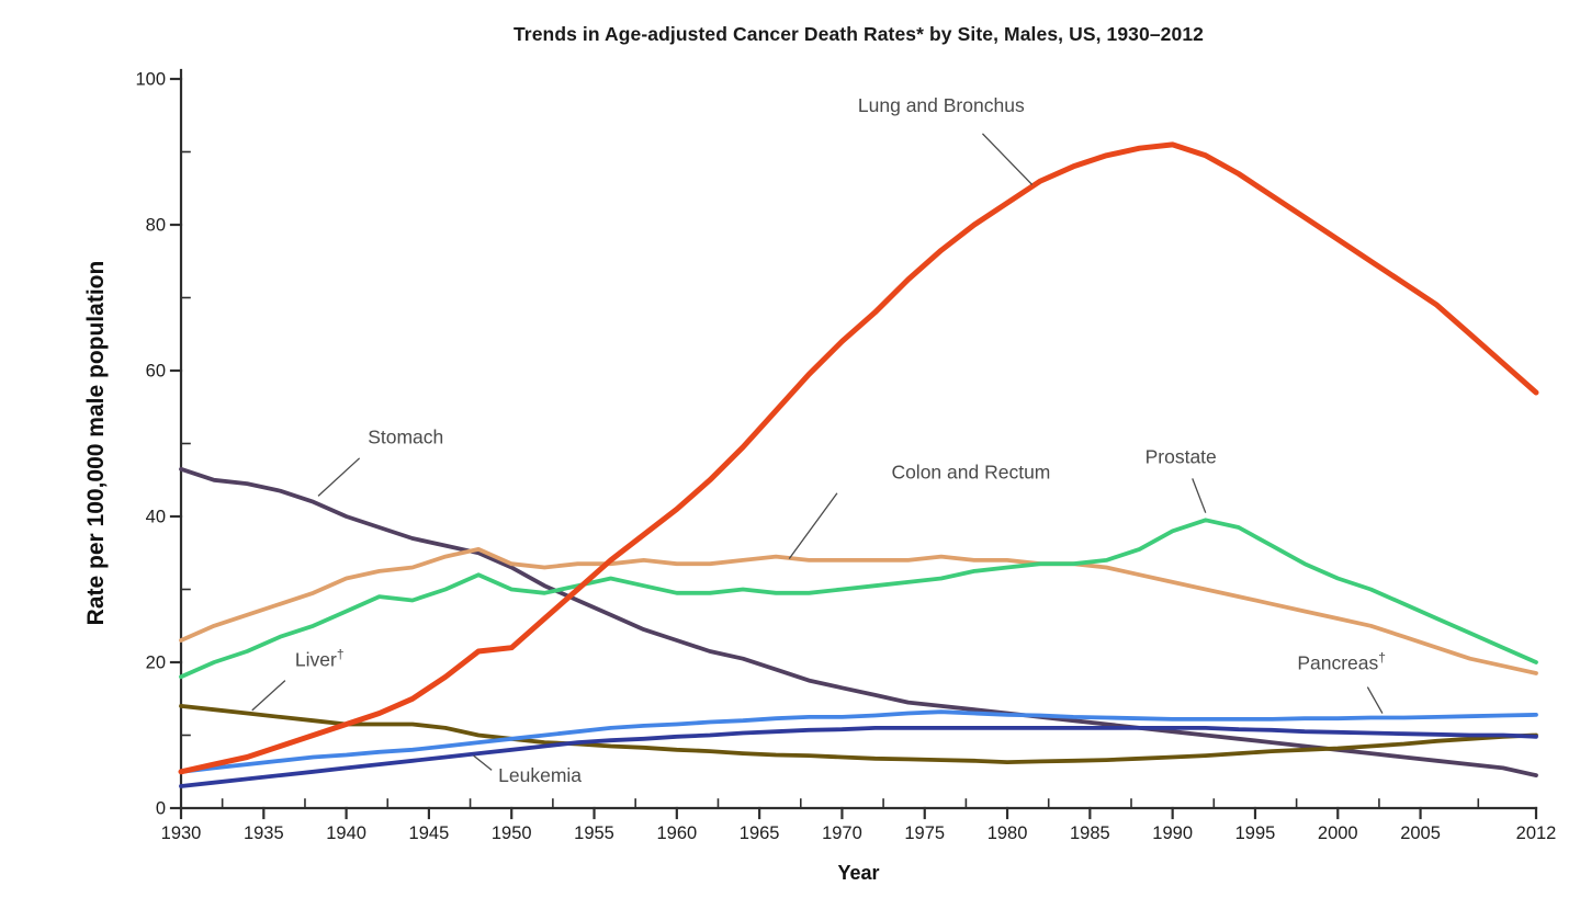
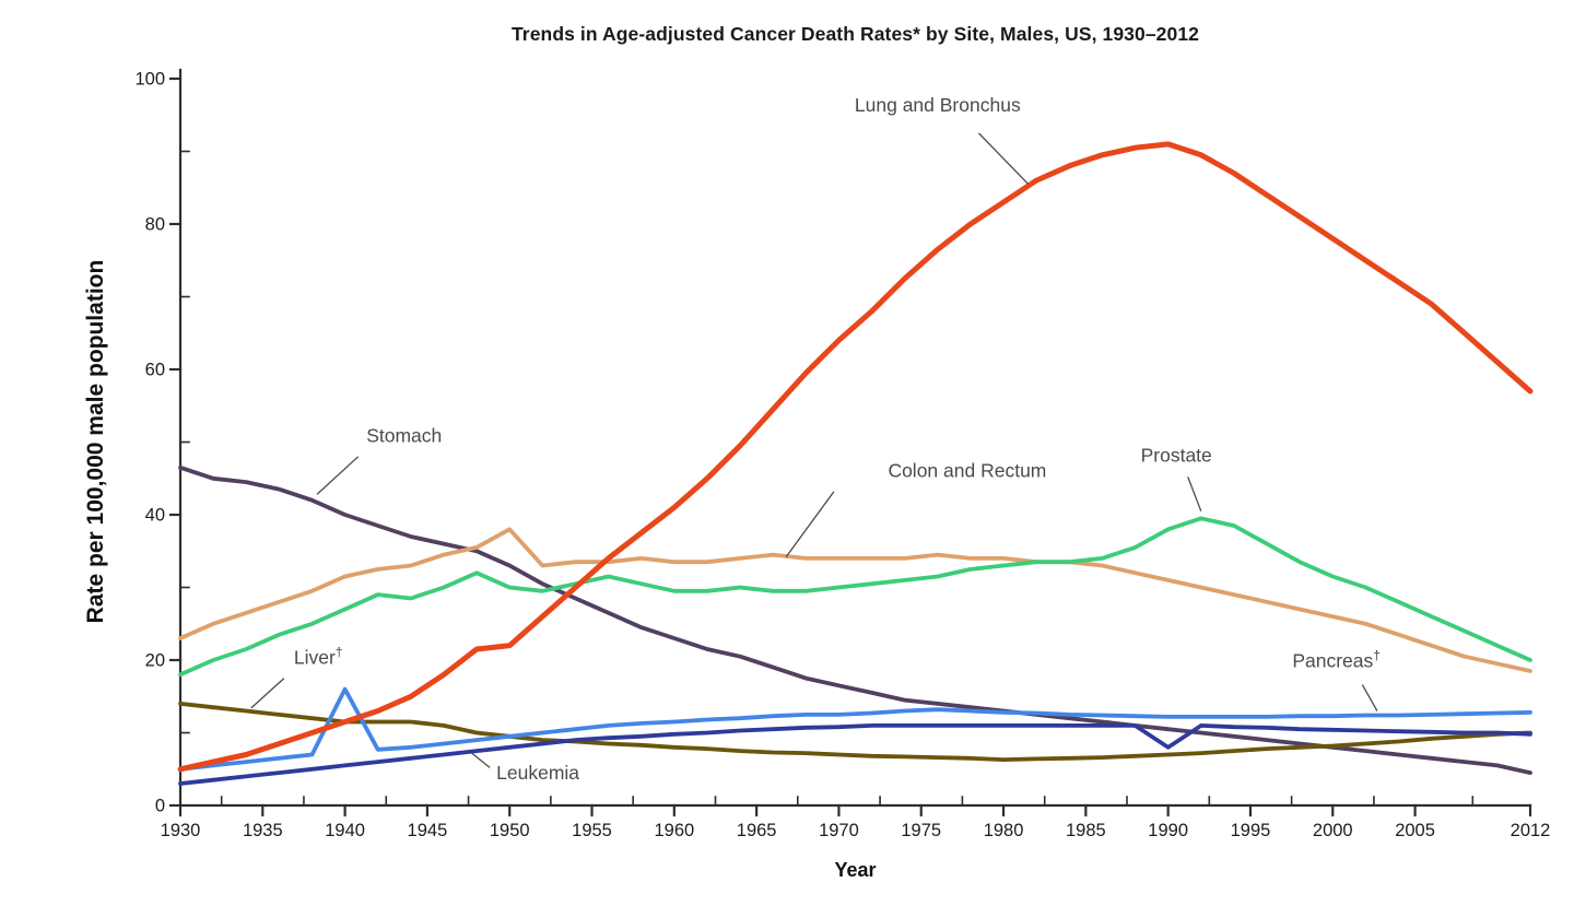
Pancreas/1940: 7 -> 16
Colon and Rectum/1950: 34 -> 38
Leukemia/1990: 11 -> 8
